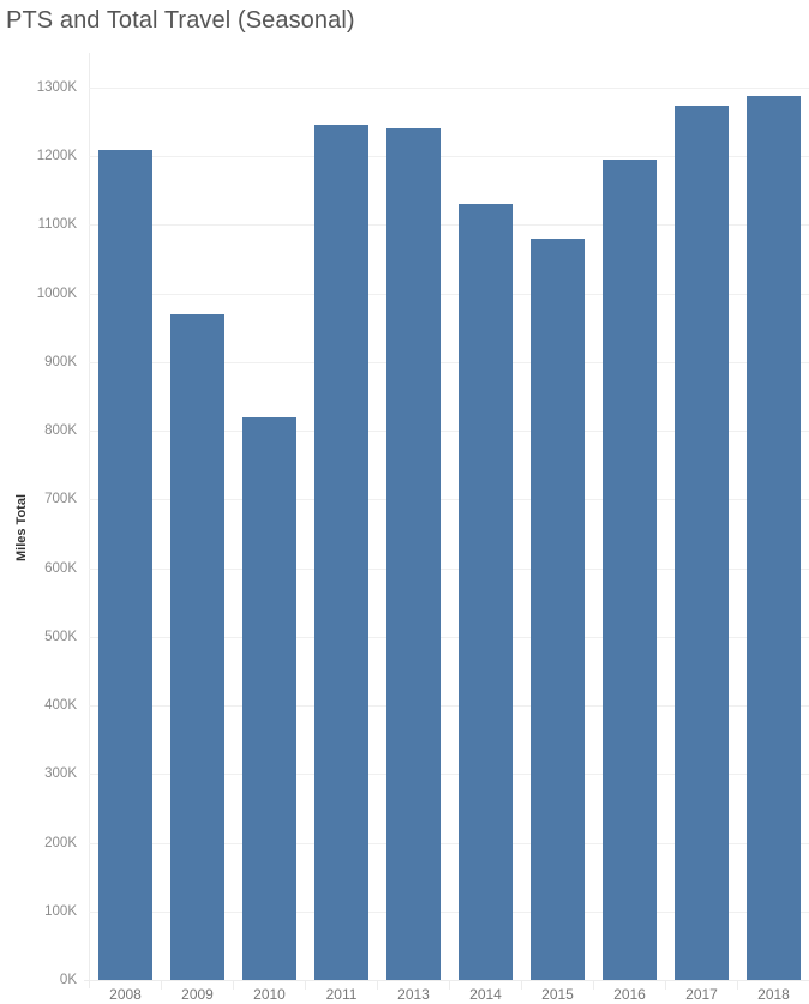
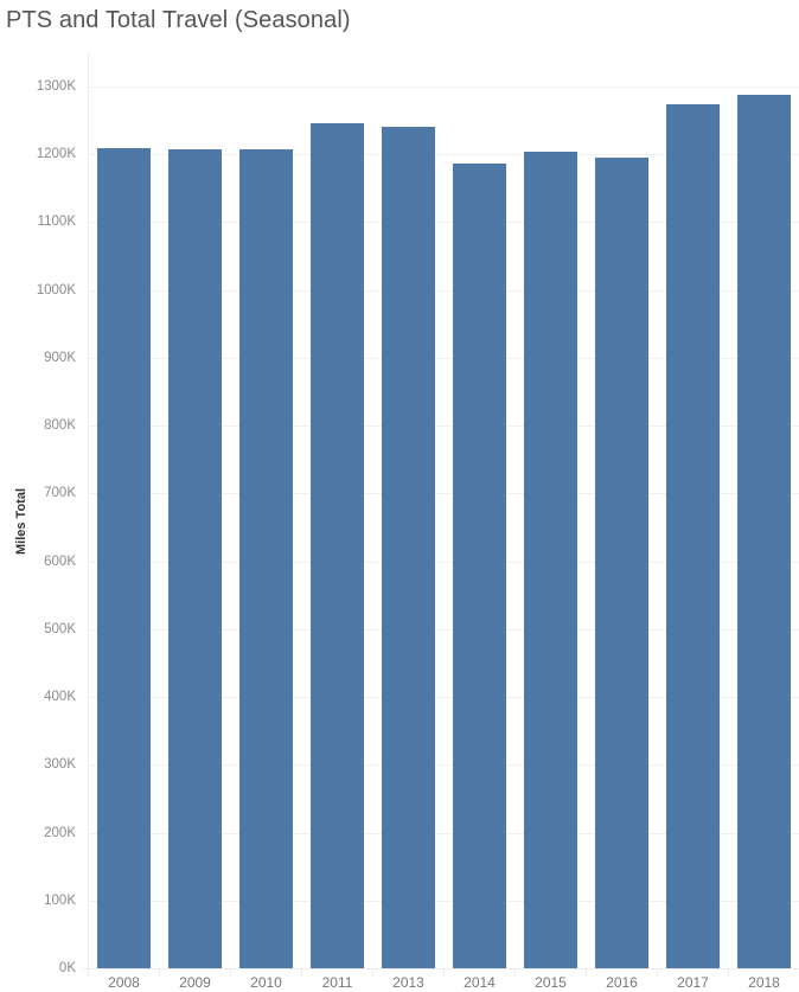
2009: 970K -> 1210K
2010: 820K -> 1210K
2014: 1130K -> 1190K
2015: 1080K -> 1200K
